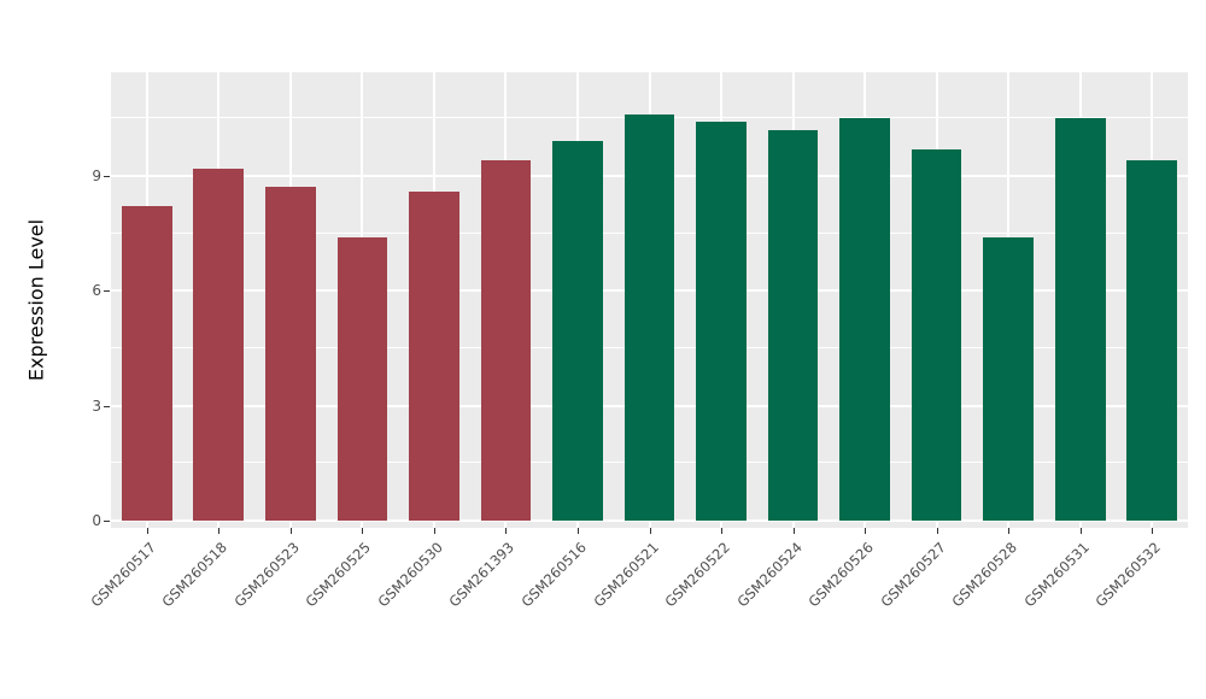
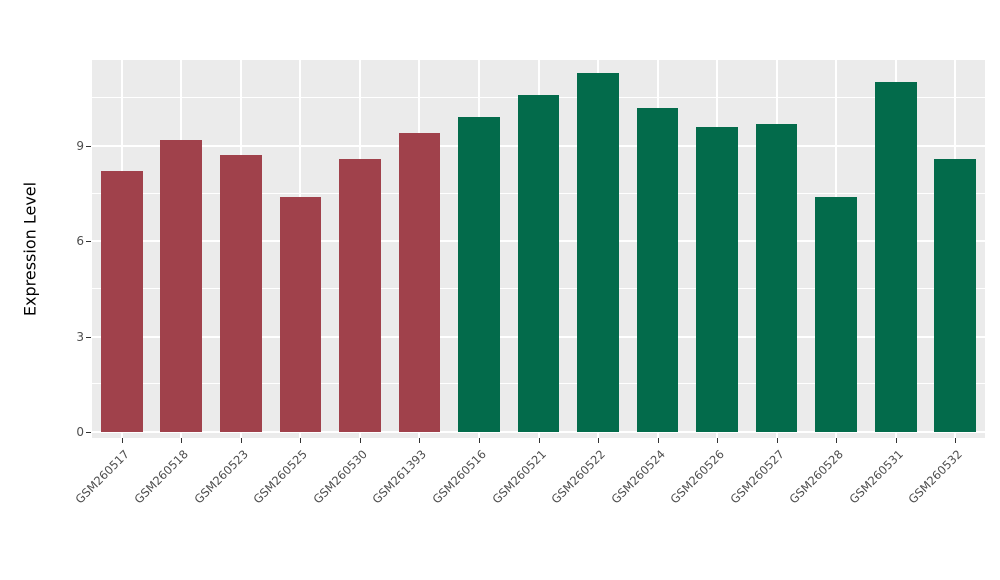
GSM260522: 10.4 -> 11.3
GSM260526: 10.5 -> 9.6
GSM260531: 10.5 -> 11.0
GSM260532: 9.4 -> 8.6
